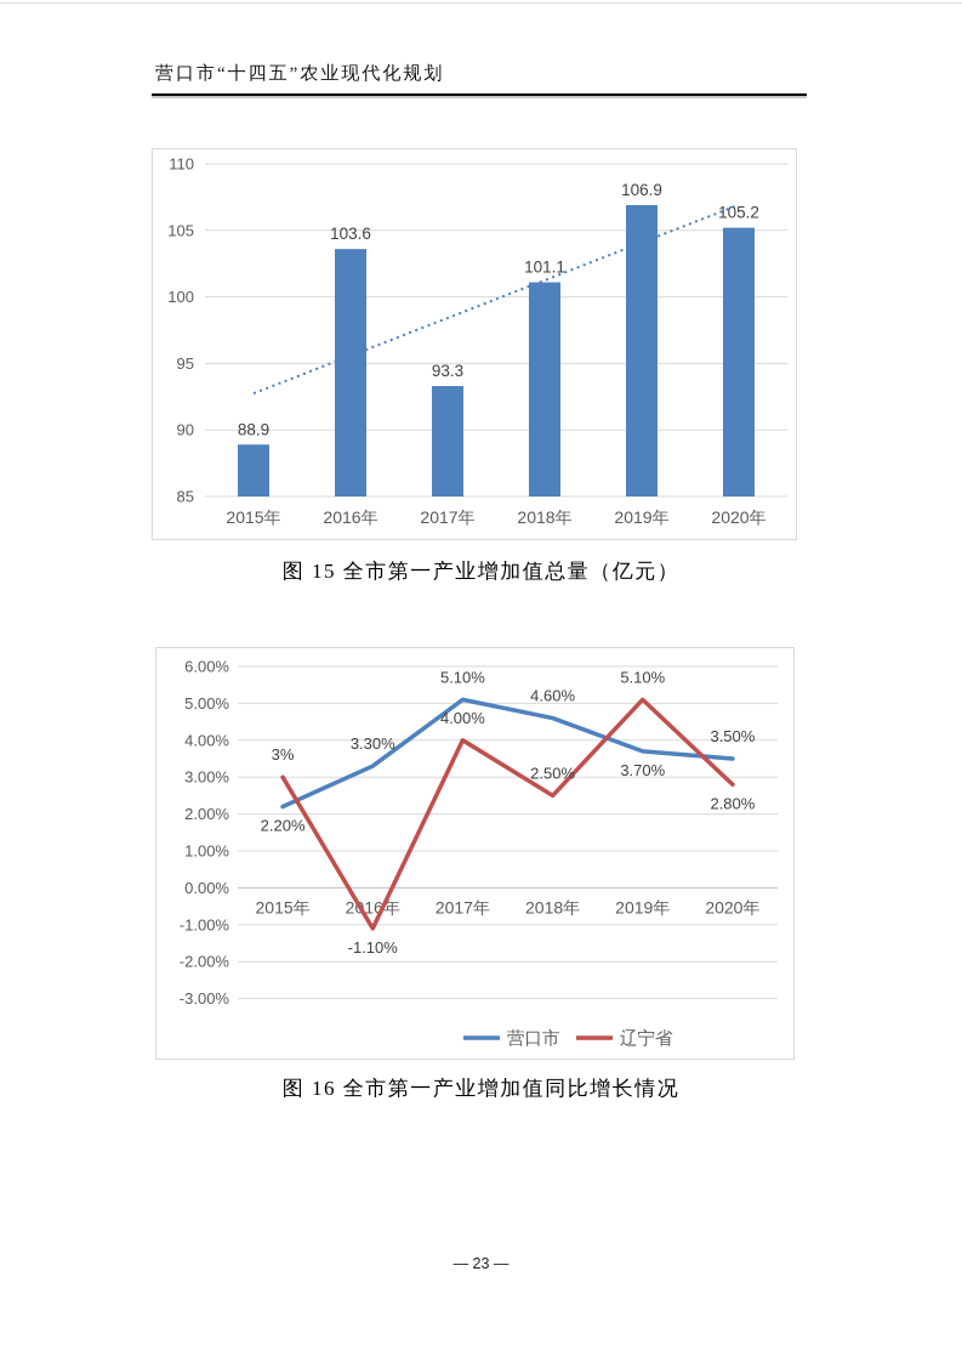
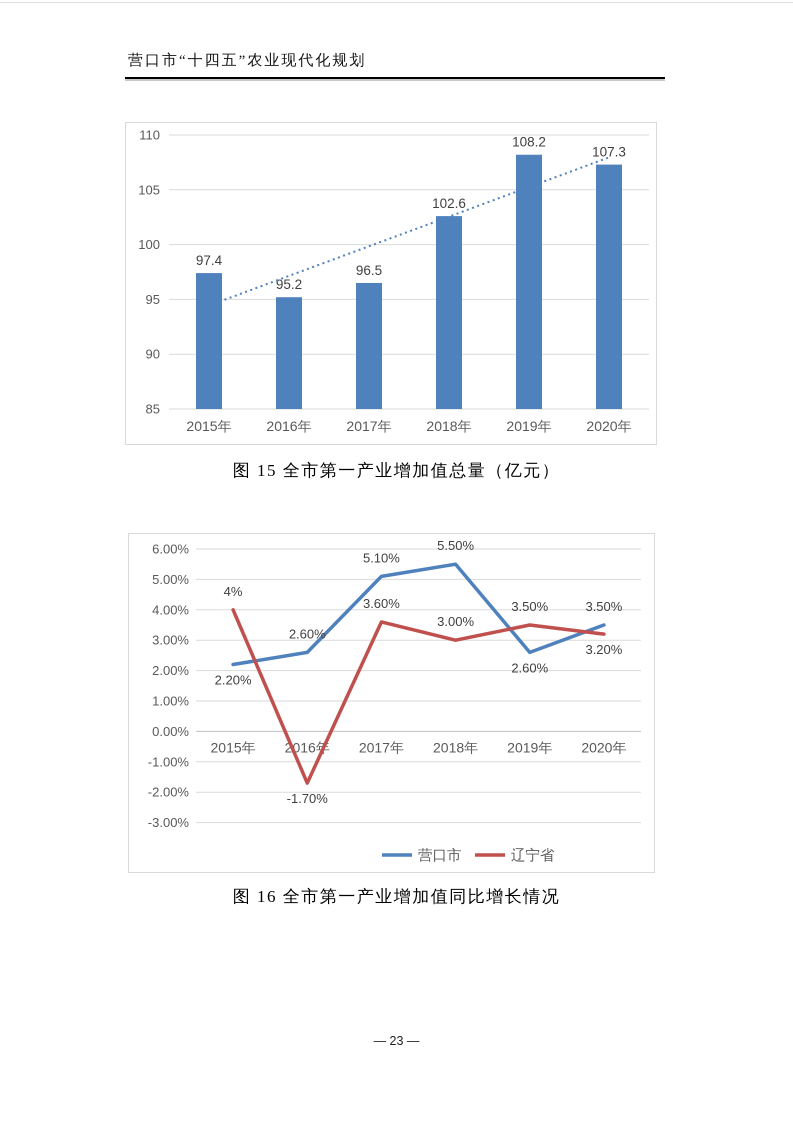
图 15 全市第一产业增加值总量（亿元）/2015年: 88.9 -> 97.4
图 15 全市第一产业增加值总量（亿元）/2016年: 103.6 -> 95.2
图 15 全市第一产业增加值总量（亿元）/2017年: 93.3 -> 96.5
图 15 全市第一产业增加值总量（亿元）/2018年: 101.1 -> 102.6
图 15 全市第一产业增加值总量（亿元）/2019年: 106.9 -> 108.2
图 15 全市第一产业增加值总量（亿元）/2020年: 105.2 -> 107.3
图 16 全市第一产业增加值同比增长情况/辽宁省/2015年: 3% -> 4%
图 16 全市第一产业增加值同比增长情况/营口市/2016年: 3.30% -> 2.60%
图 16 全市第一产业增加值同比增长情况/辽宁省/2016年: -1.10% -> -1.70%
图 16 全市第一产业增加值同比增长情况/辽宁省/2017年: 4.00% -> 3.60%
图 16 全市第一产业增加值同比增长情况/营口市/2018年: 4.60% -> 5.50%
图 16 全市第一产业增加值同比增长情况/辽宁省/2018年: 2.50% -> 3.00%
图 16 全市第一产业增加值同比增长情况/营口市/2019年: 3.70% -> 2.60%
图 16 全市第一产业增加值同比增长情况/辽宁省/2019年: 5.10% -> 3.50%
图 16 全市第一产业增加值同比增长情况/辽宁省/2020年: 2.80% -> 3.20%
